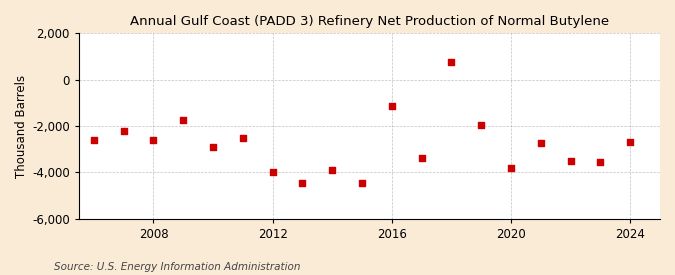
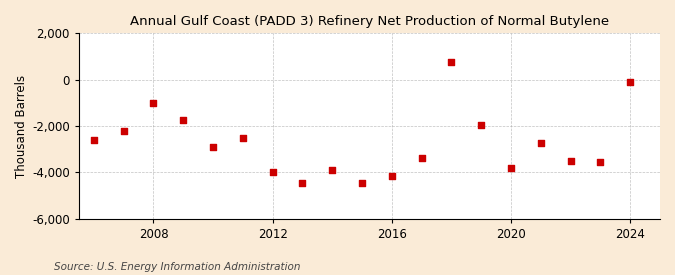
2008: -2,600 -> -1,000
2016: -1,150 -> -4,150
2024: -2,700 -> -100
